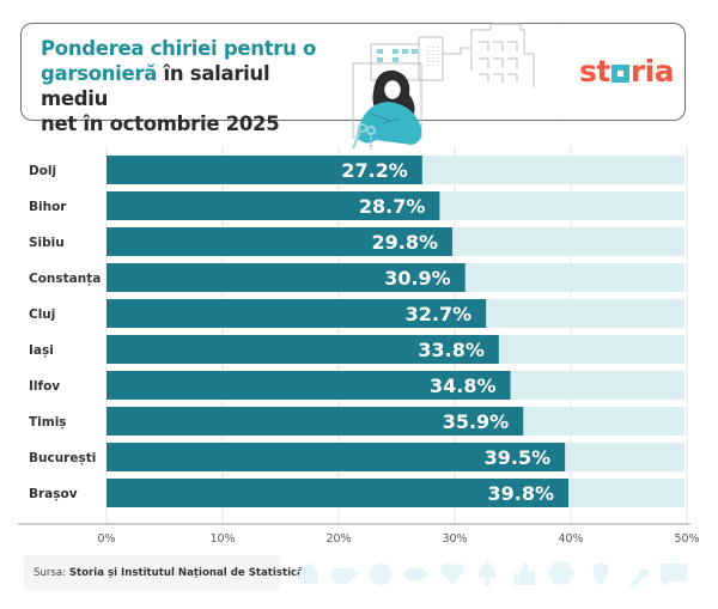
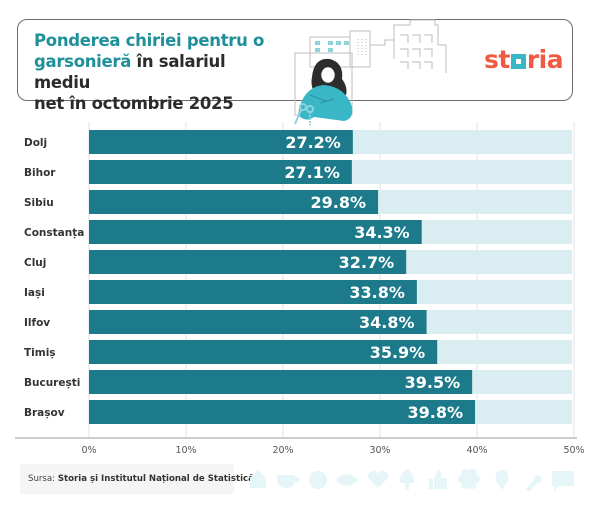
Bihor: 28.7% -> 27.1%
Constanța: 30.9% -> 34.3%
